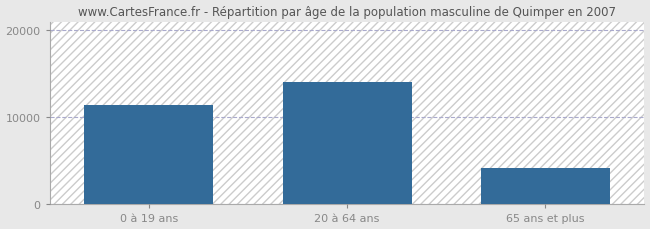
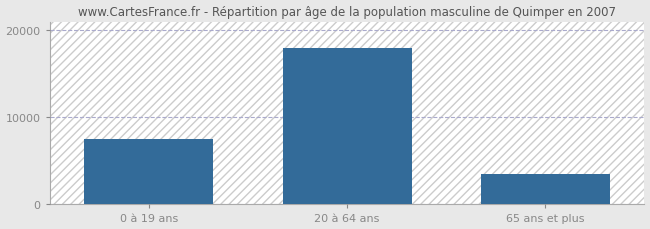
0 à 19 ans: 11400 -> 7500
20 à 64 ans: 14000 -> 18000
65 ans et plus: 4200 -> 3500
